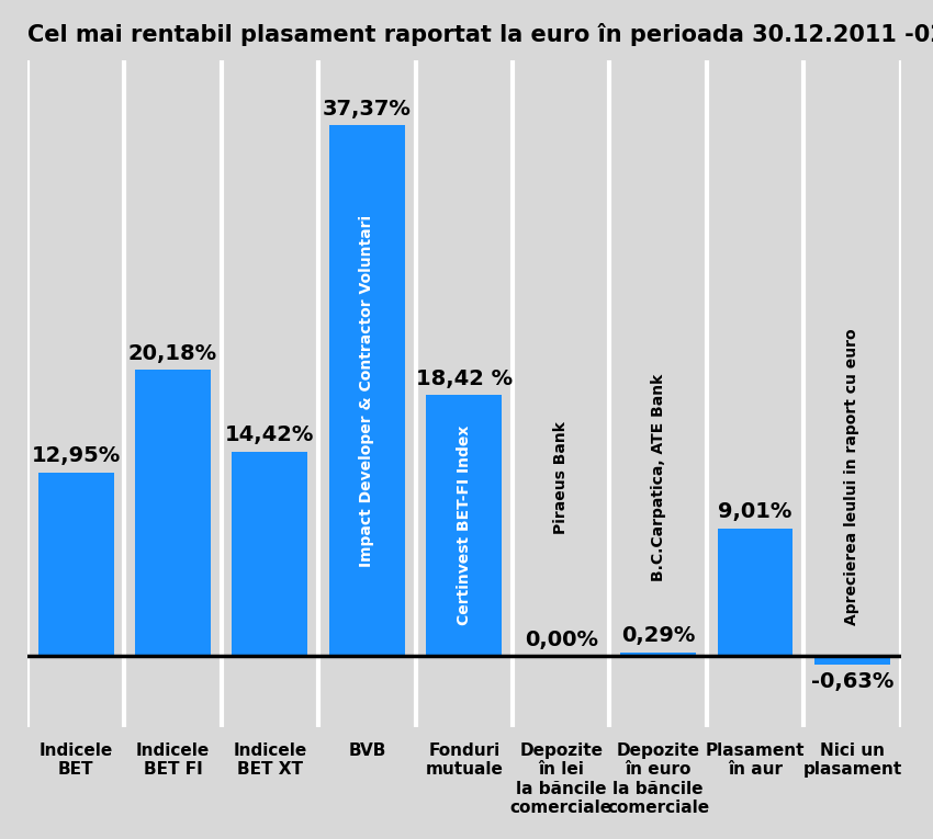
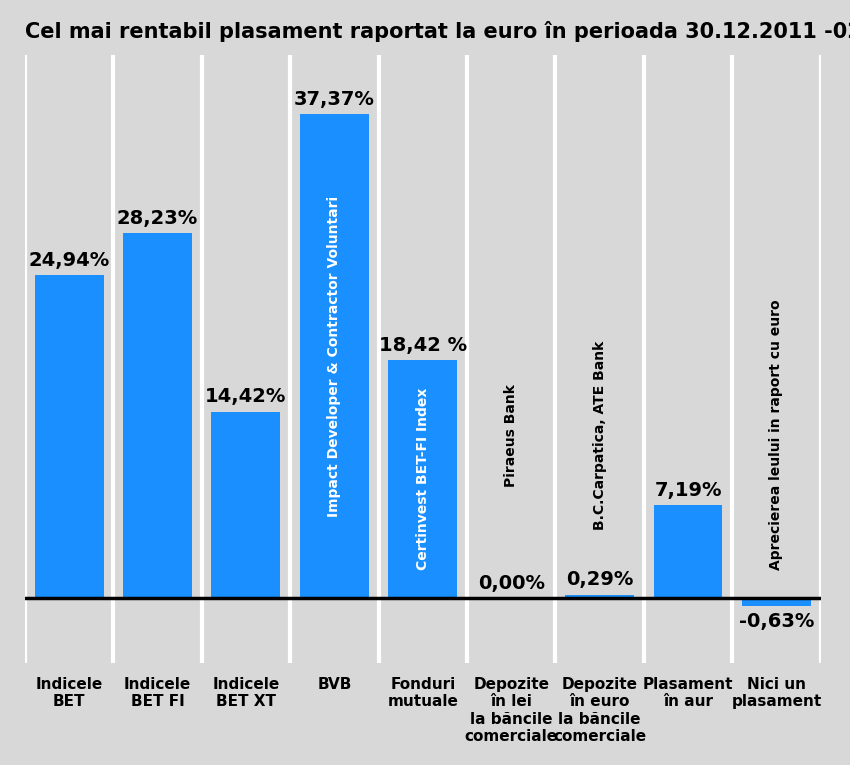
Indicele BET: 12,95% -> 24,94%
Indicele BET FI: 20,18% -> 28,23%
Plasament în aur: 9,01% -> 7,19%
